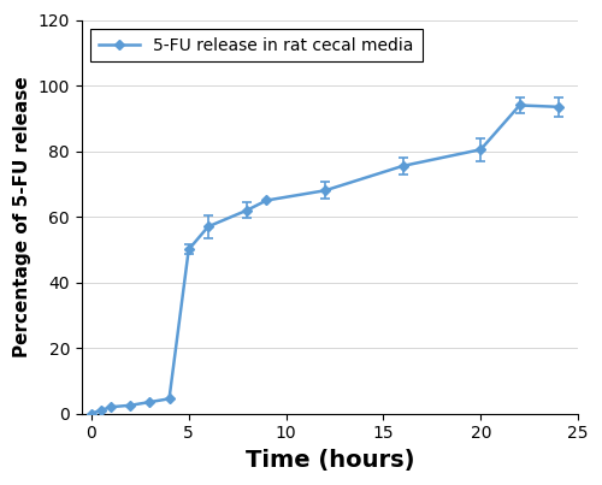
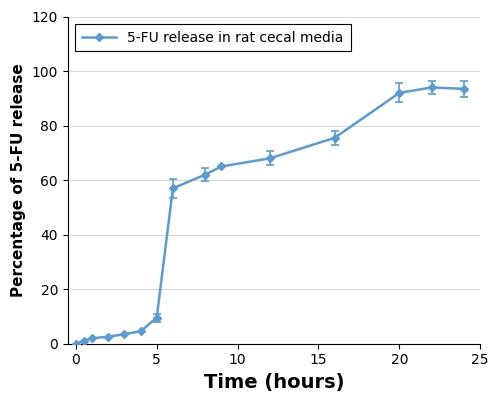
5: 50.0 -> 9.5
20: 80.5 -> 92.0
